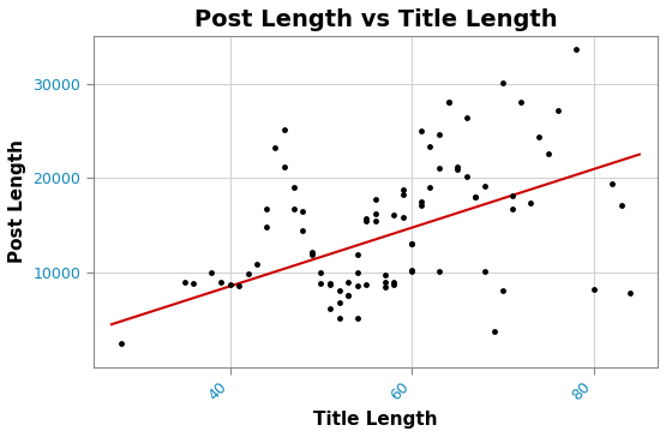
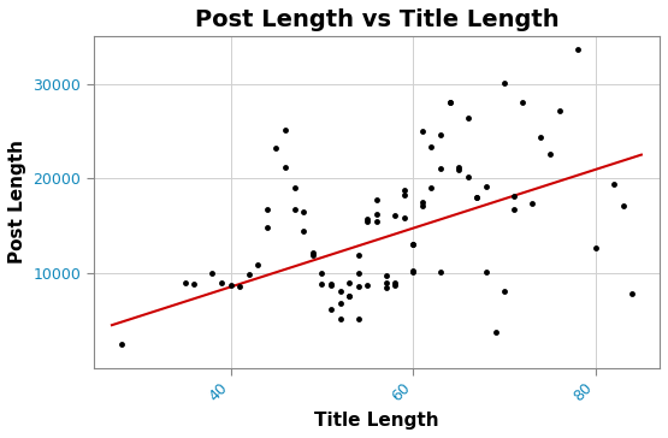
80: 8200 -> 12600
